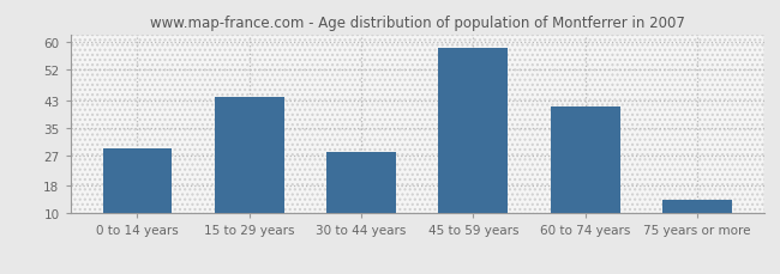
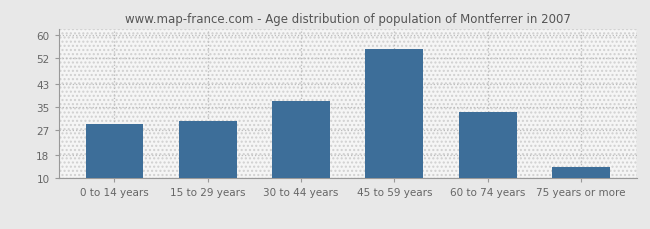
15 to 29 years: 44 -> 30
30 to 44 years: 28 -> 37
45 to 59 years: 58 -> 55
60 to 74 years: 41 -> 33
